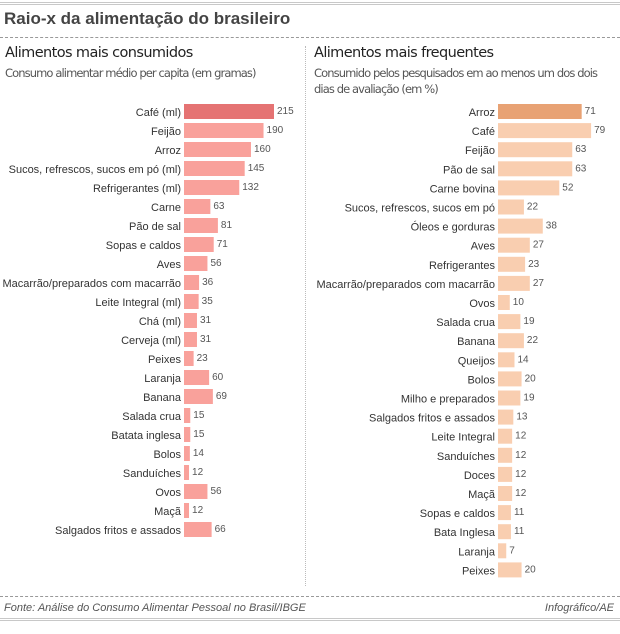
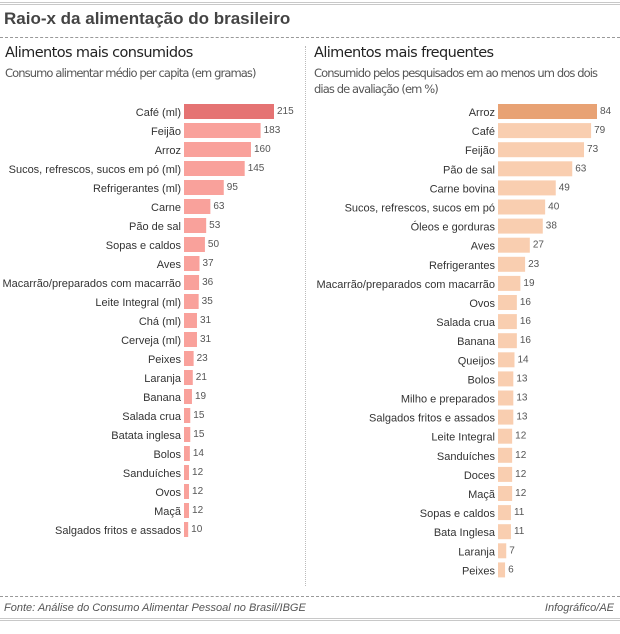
Alimentos mais consumidos/Feijão: 190 -> 183
Alimentos mais consumidos/Refrigerantes (ml): 132 -> 95
Alimentos mais consumidos/Pão de sal: 81 -> 53
Alimentos mais consumidos/Sopas e caldos: 71 -> 50
Alimentos mais consumidos/Aves: 56 -> 37
Alimentos mais consumidos/Laranja: 60 -> 21
Alimentos mais consumidos/Banana: 69 -> 19
Alimentos mais consumidos/Ovos: 56 -> 12
Alimentos mais consumidos/Salgados fritos e assados: 66 -> 10
Alimentos mais frequentes/Arroz: 71 -> 84
Alimentos mais frequentes/Feijão: 63 -> 73
Alimentos mais frequentes/Carne bovina: 52 -> 49
Alimentos mais frequentes/Sucos, refrescos, sucos em pó: 22 -> 40
Alimentos mais frequentes/Macarrão/preparados com macarrão: 27 -> 19
Alimentos mais frequentes/Ovos: 10 -> 16
Alimentos mais frequentes/Salada crua: 19 -> 16
Alimentos mais frequentes/Banana: 22 -> 16
Alimentos mais frequentes/Bolos: 20 -> 13
Alimentos mais frequentes/Milho e preparados: 19 -> 13
Alimentos mais frequentes/Peixes: 20 -> 6
